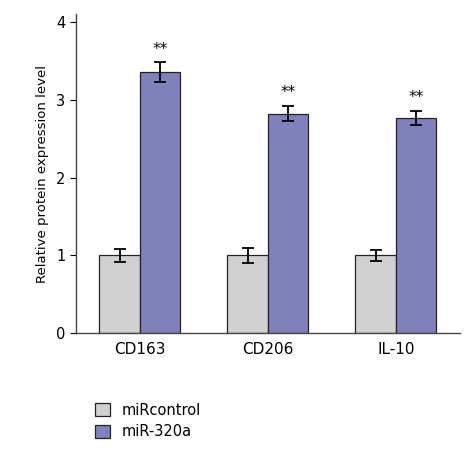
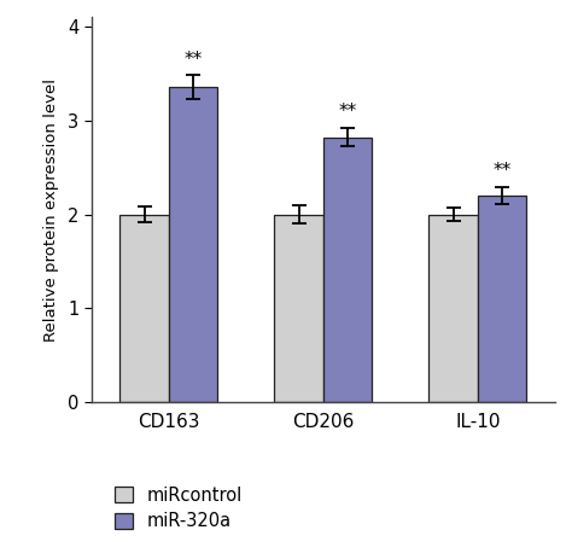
miRcontrol/CD163: 1 -> 2
miRcontrol/CD206: 1 -> 2
miRcontrol/IL-10: 1 -> 2
miR-320a/IL-10: 2.77 -> 2.20
